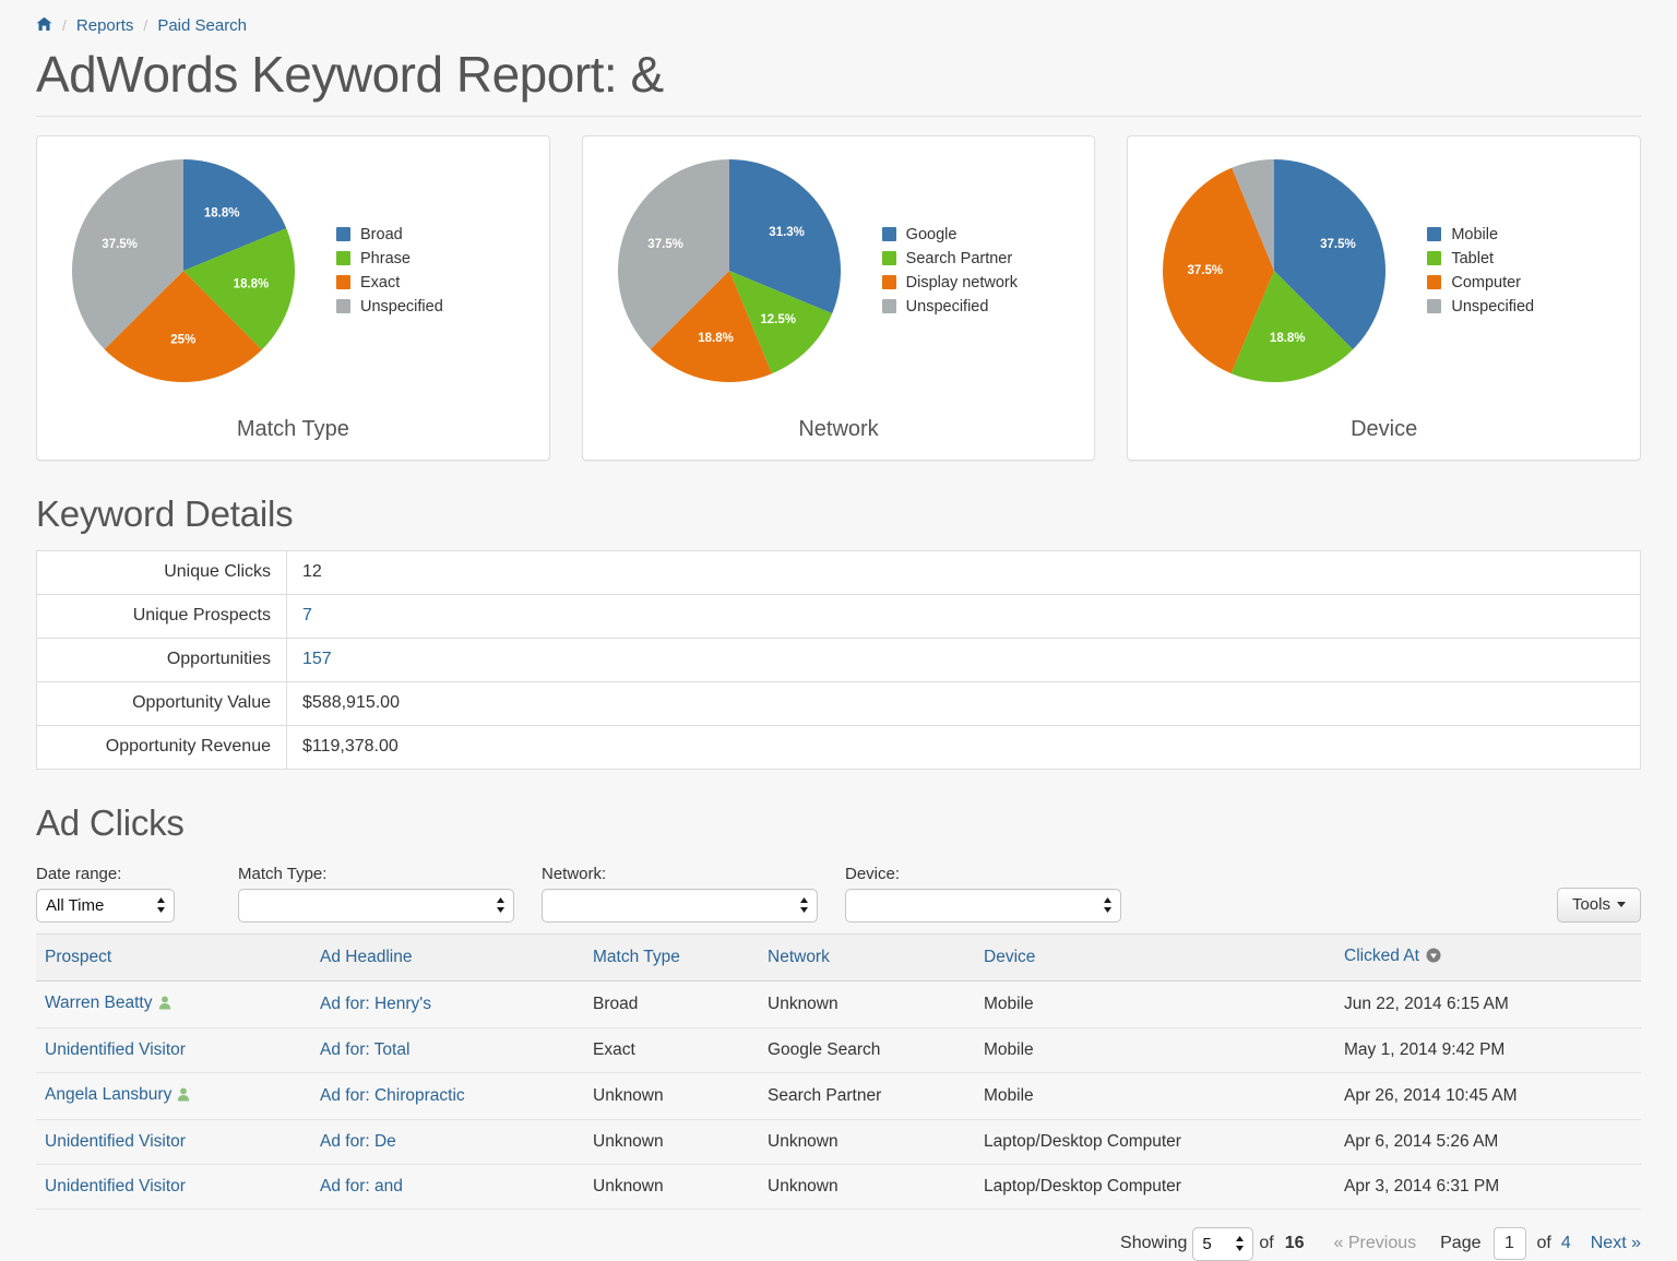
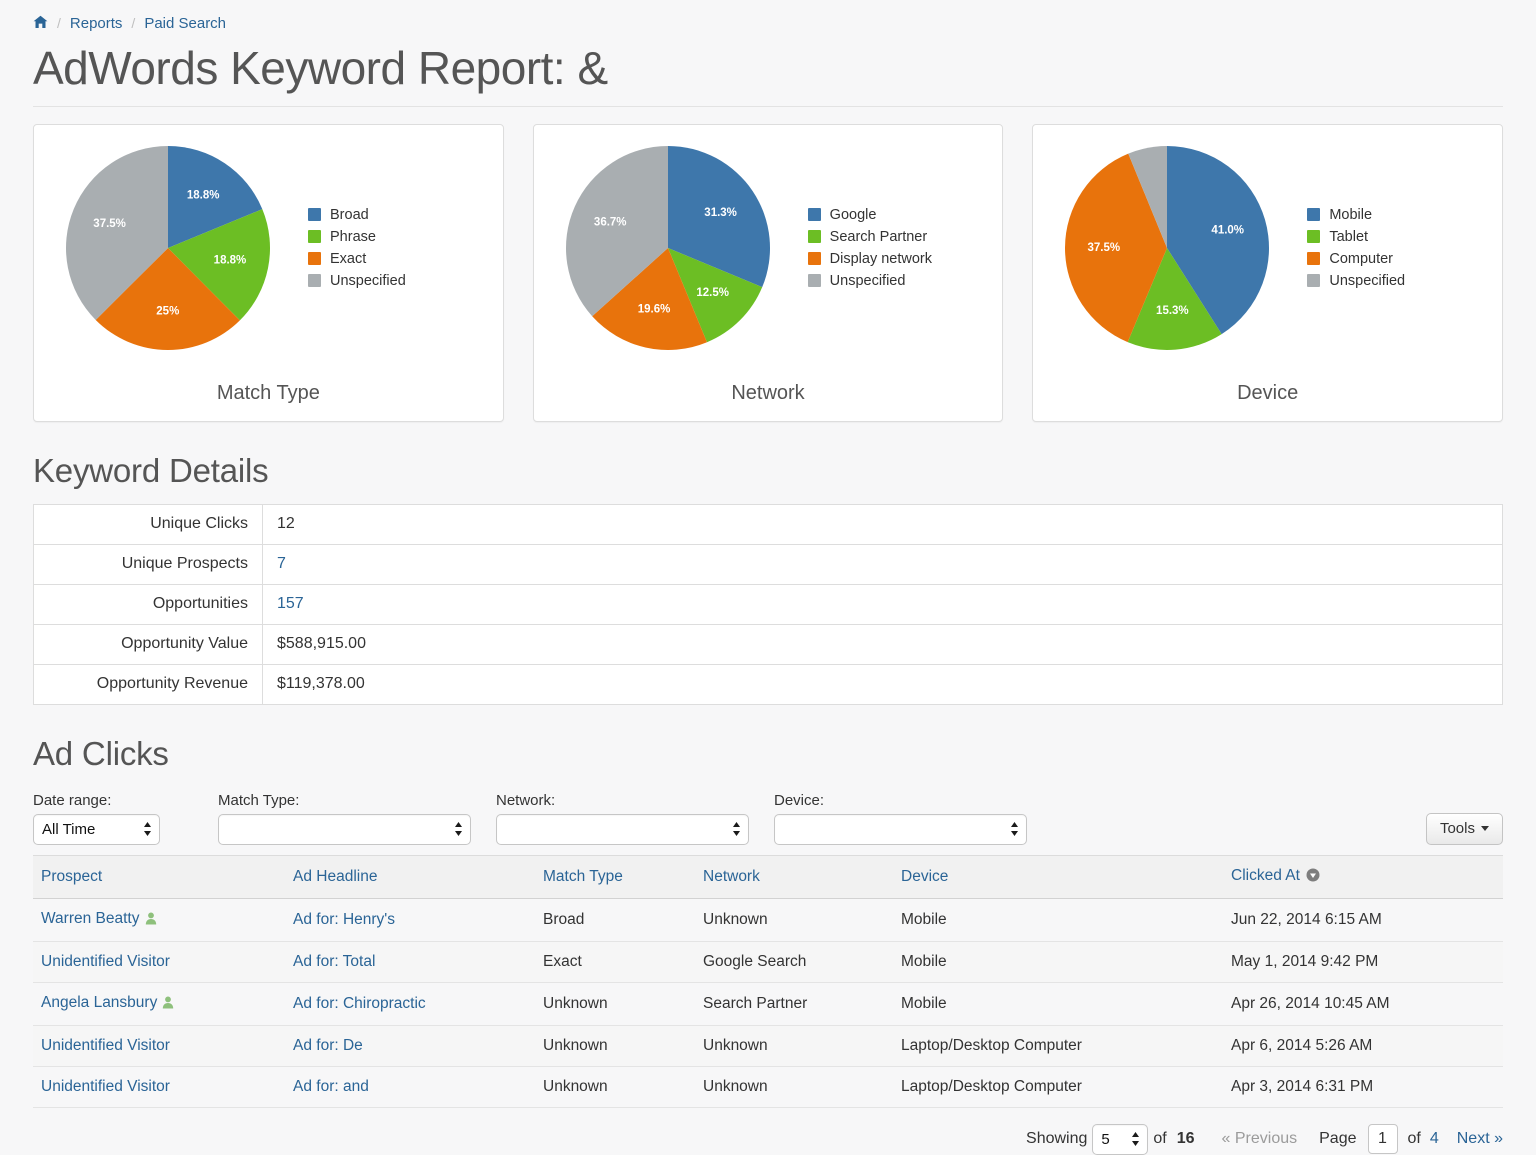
Network/Display network: 18.8% -> 19.6%
Network/Unspecified: 37.5% -> 36.7%
Device/Mobile: 37.5% -> 41.0%
Device/Tablet: 18.8% -> 15.3%
